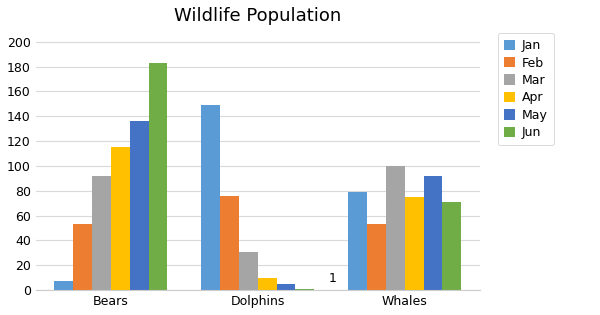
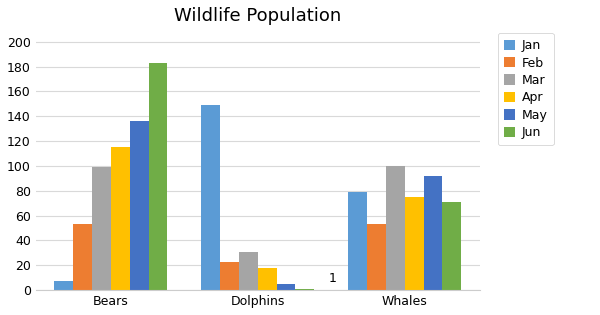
Mar/Bears: 92 -> 99
Feb/Dolphins: 76 -> 23
Apr/Dolphins: 10 -> 18
